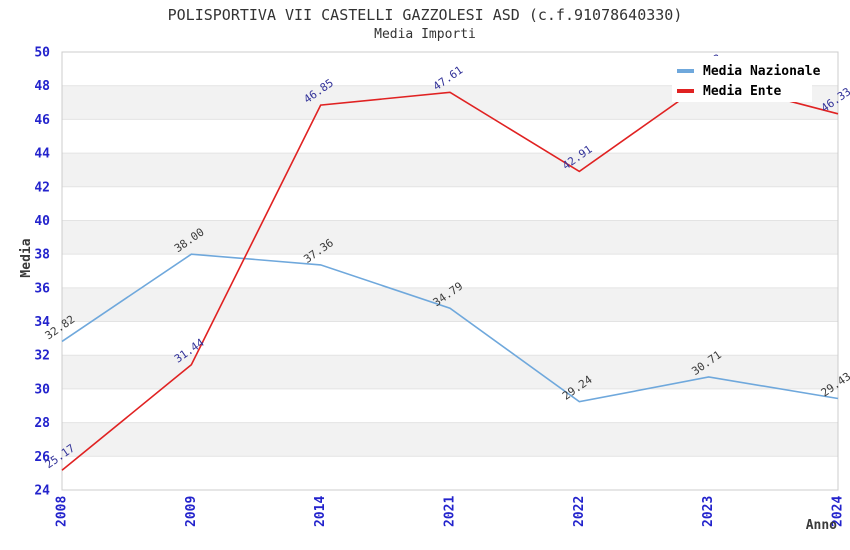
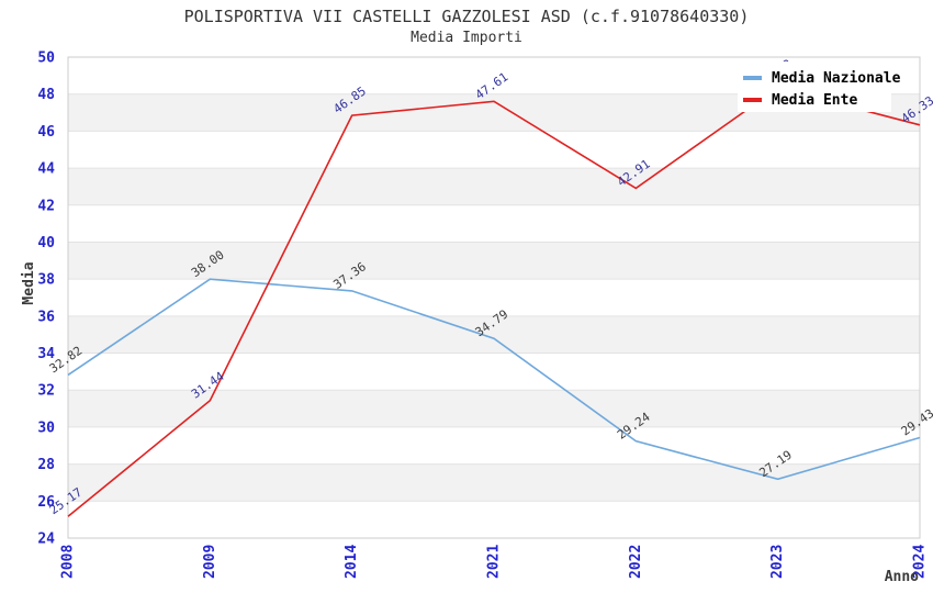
Media Nazionale/2023: 30.71 -> 27.19
